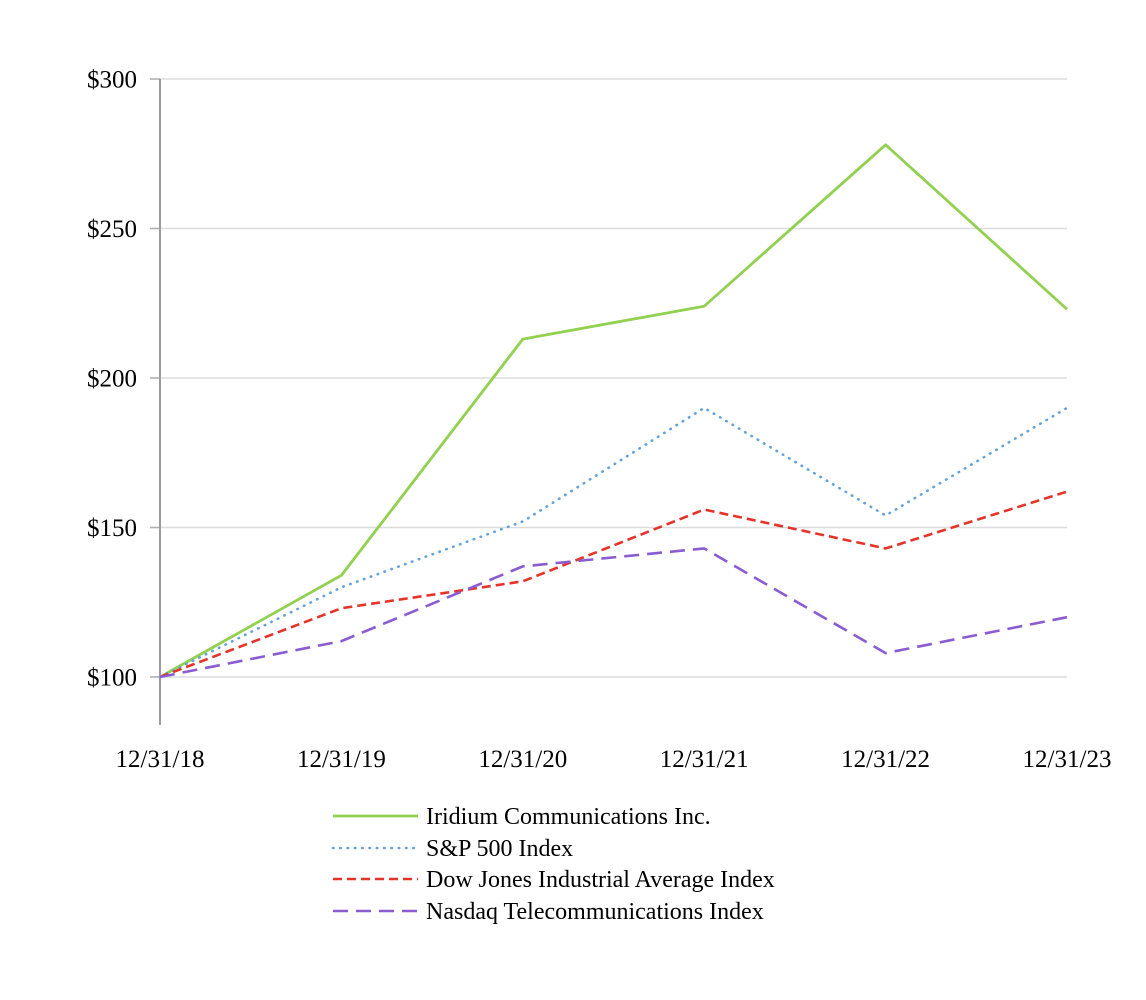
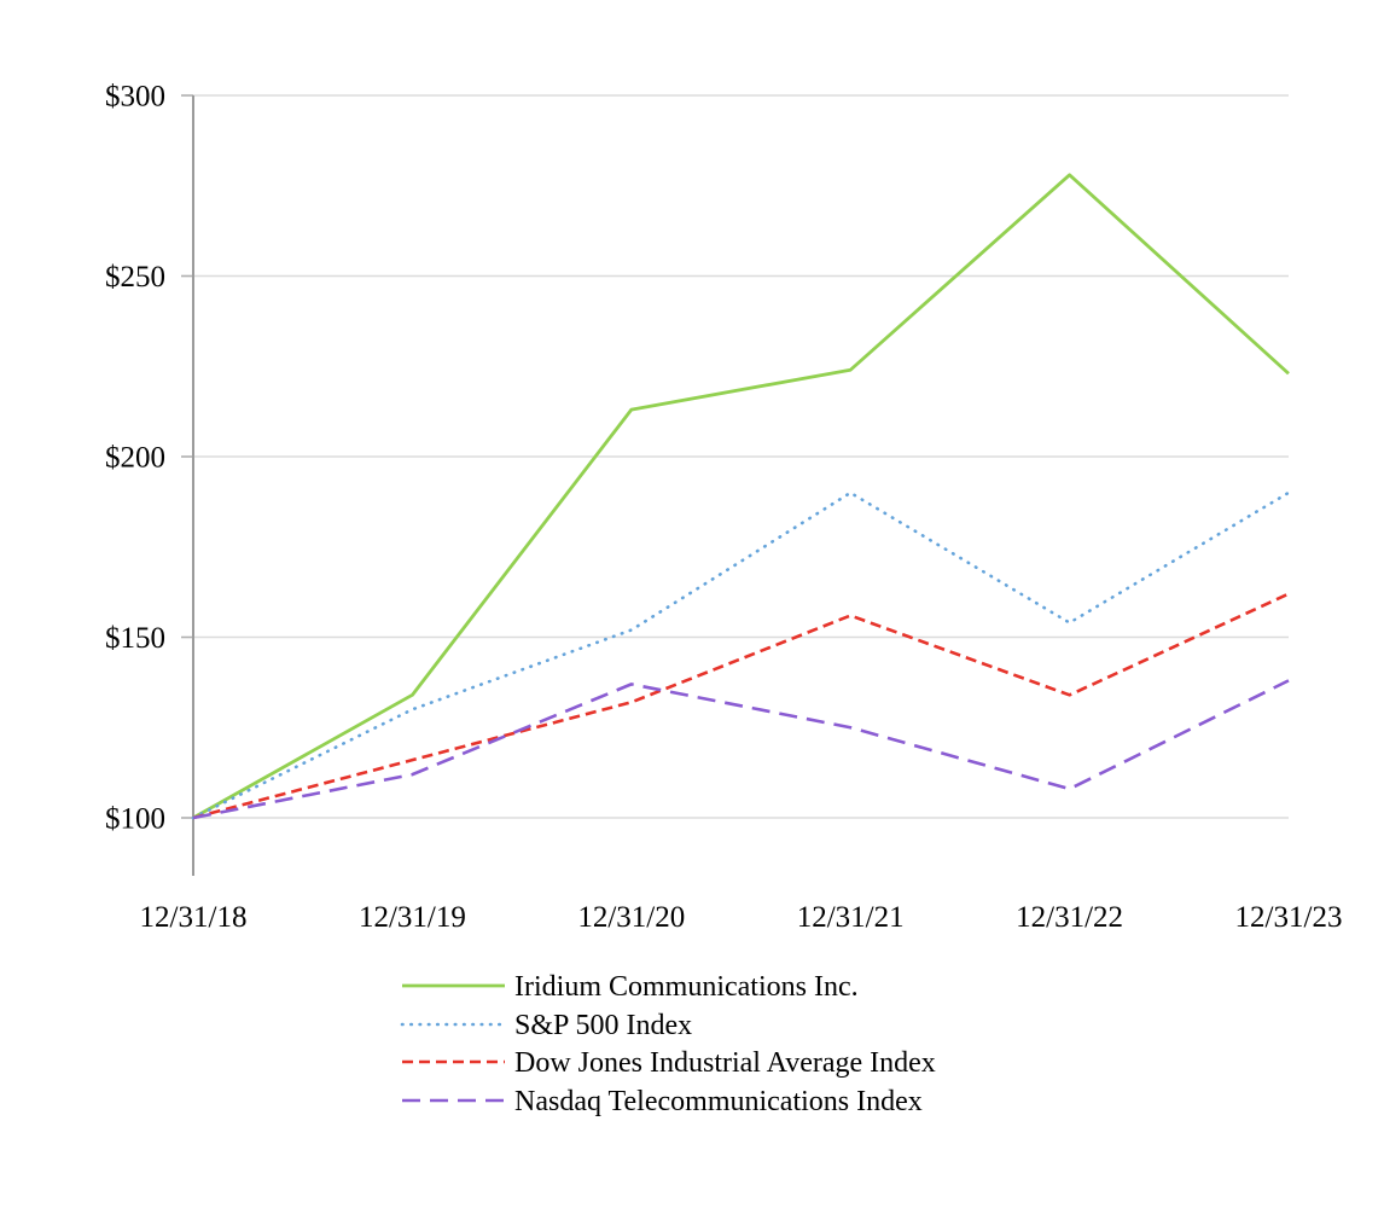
Dow Jones Industrial Average Index/12/31/19: $123 -> $116
Nasdaq Telecommunications Index/12/31/21: $143 -> $125
Dow Jones Industrial Average Index/12/31/22: $143 -> $134
Nasdaq Telecommunications Index/12/31/23: $120 -> $138
